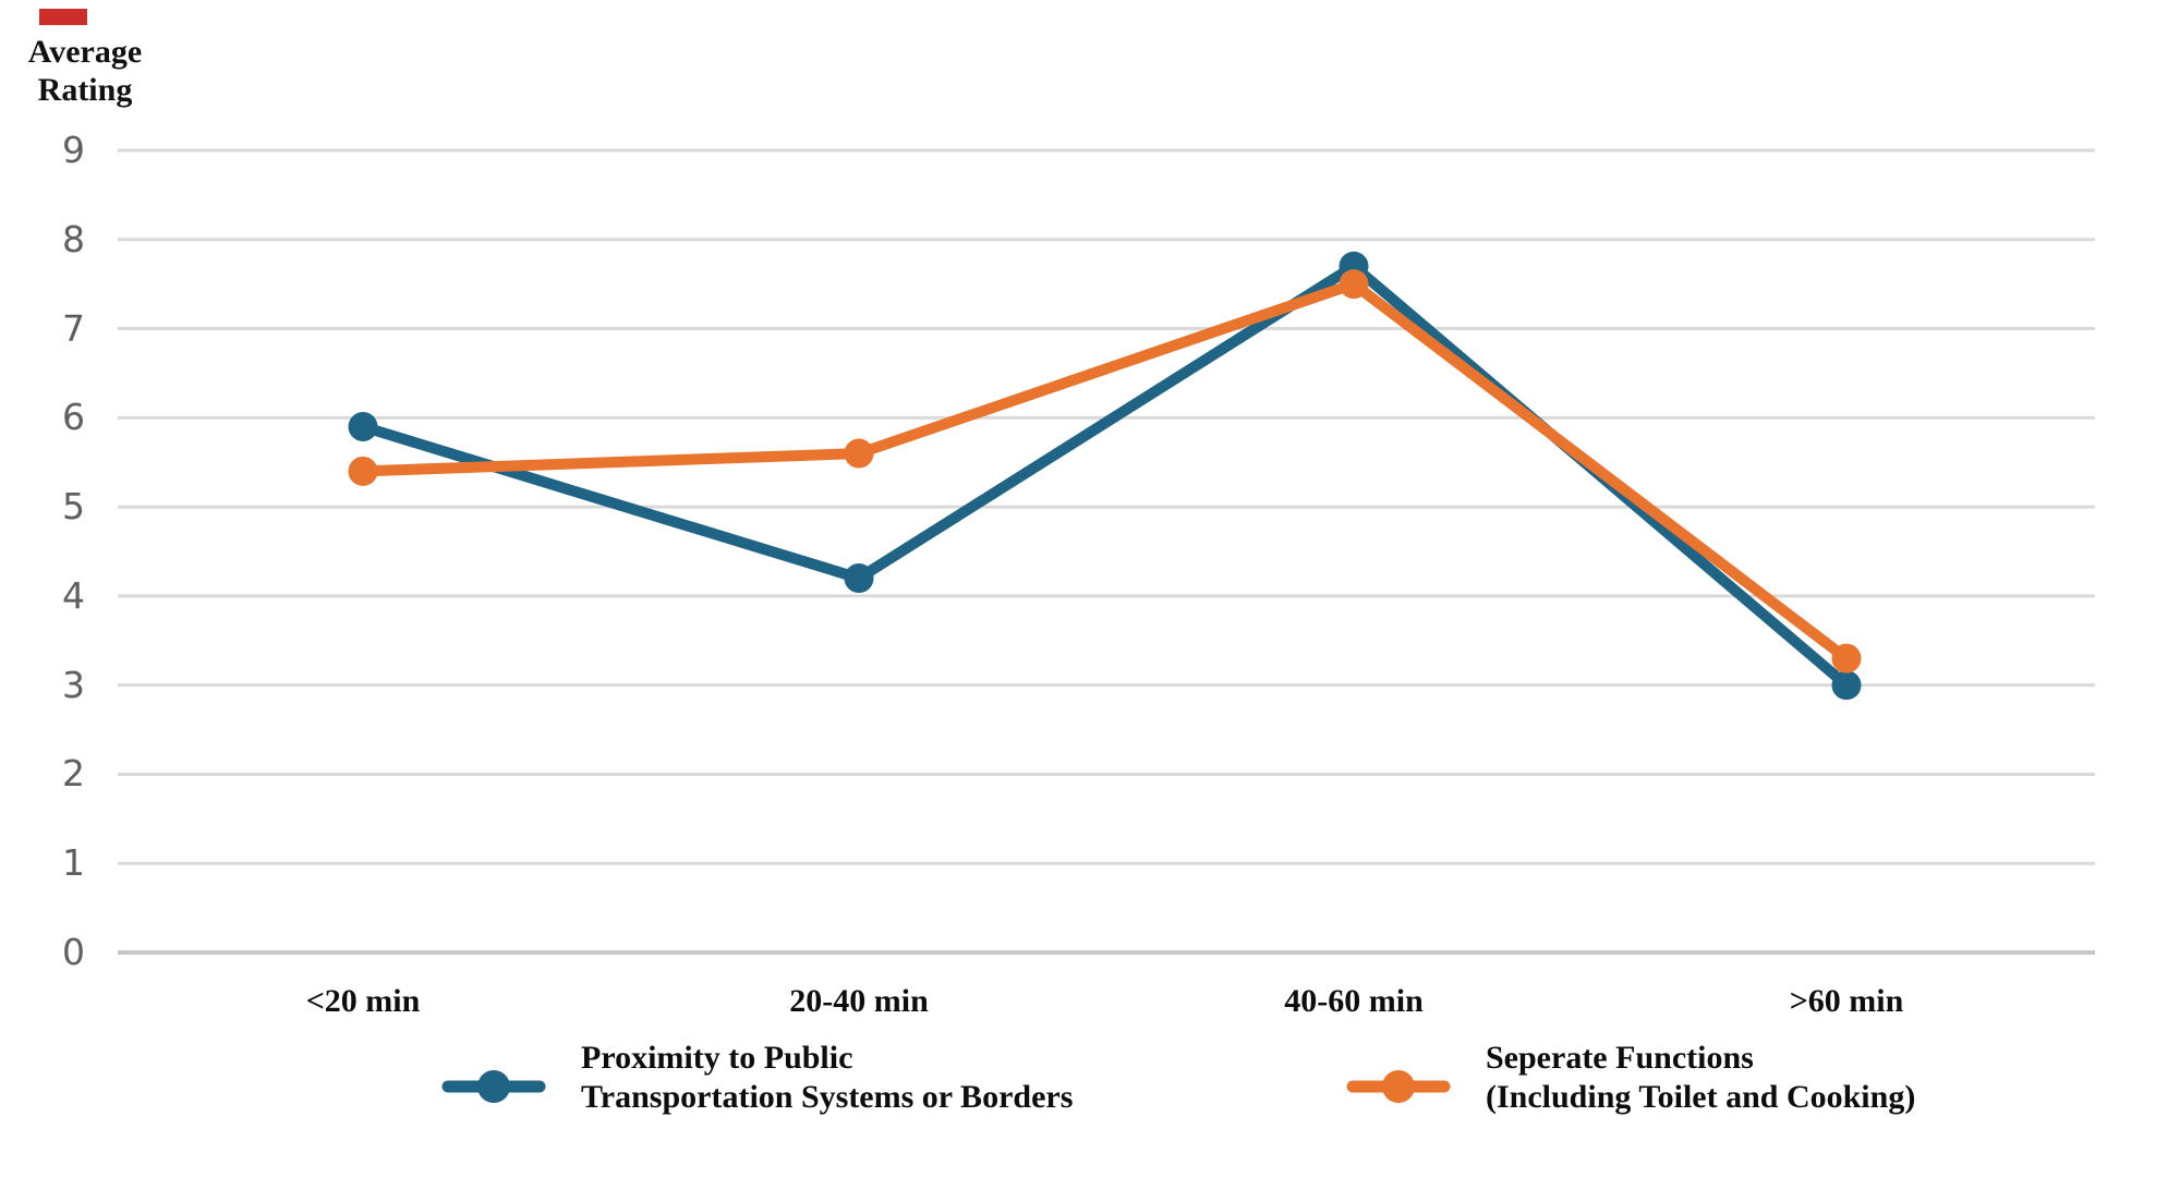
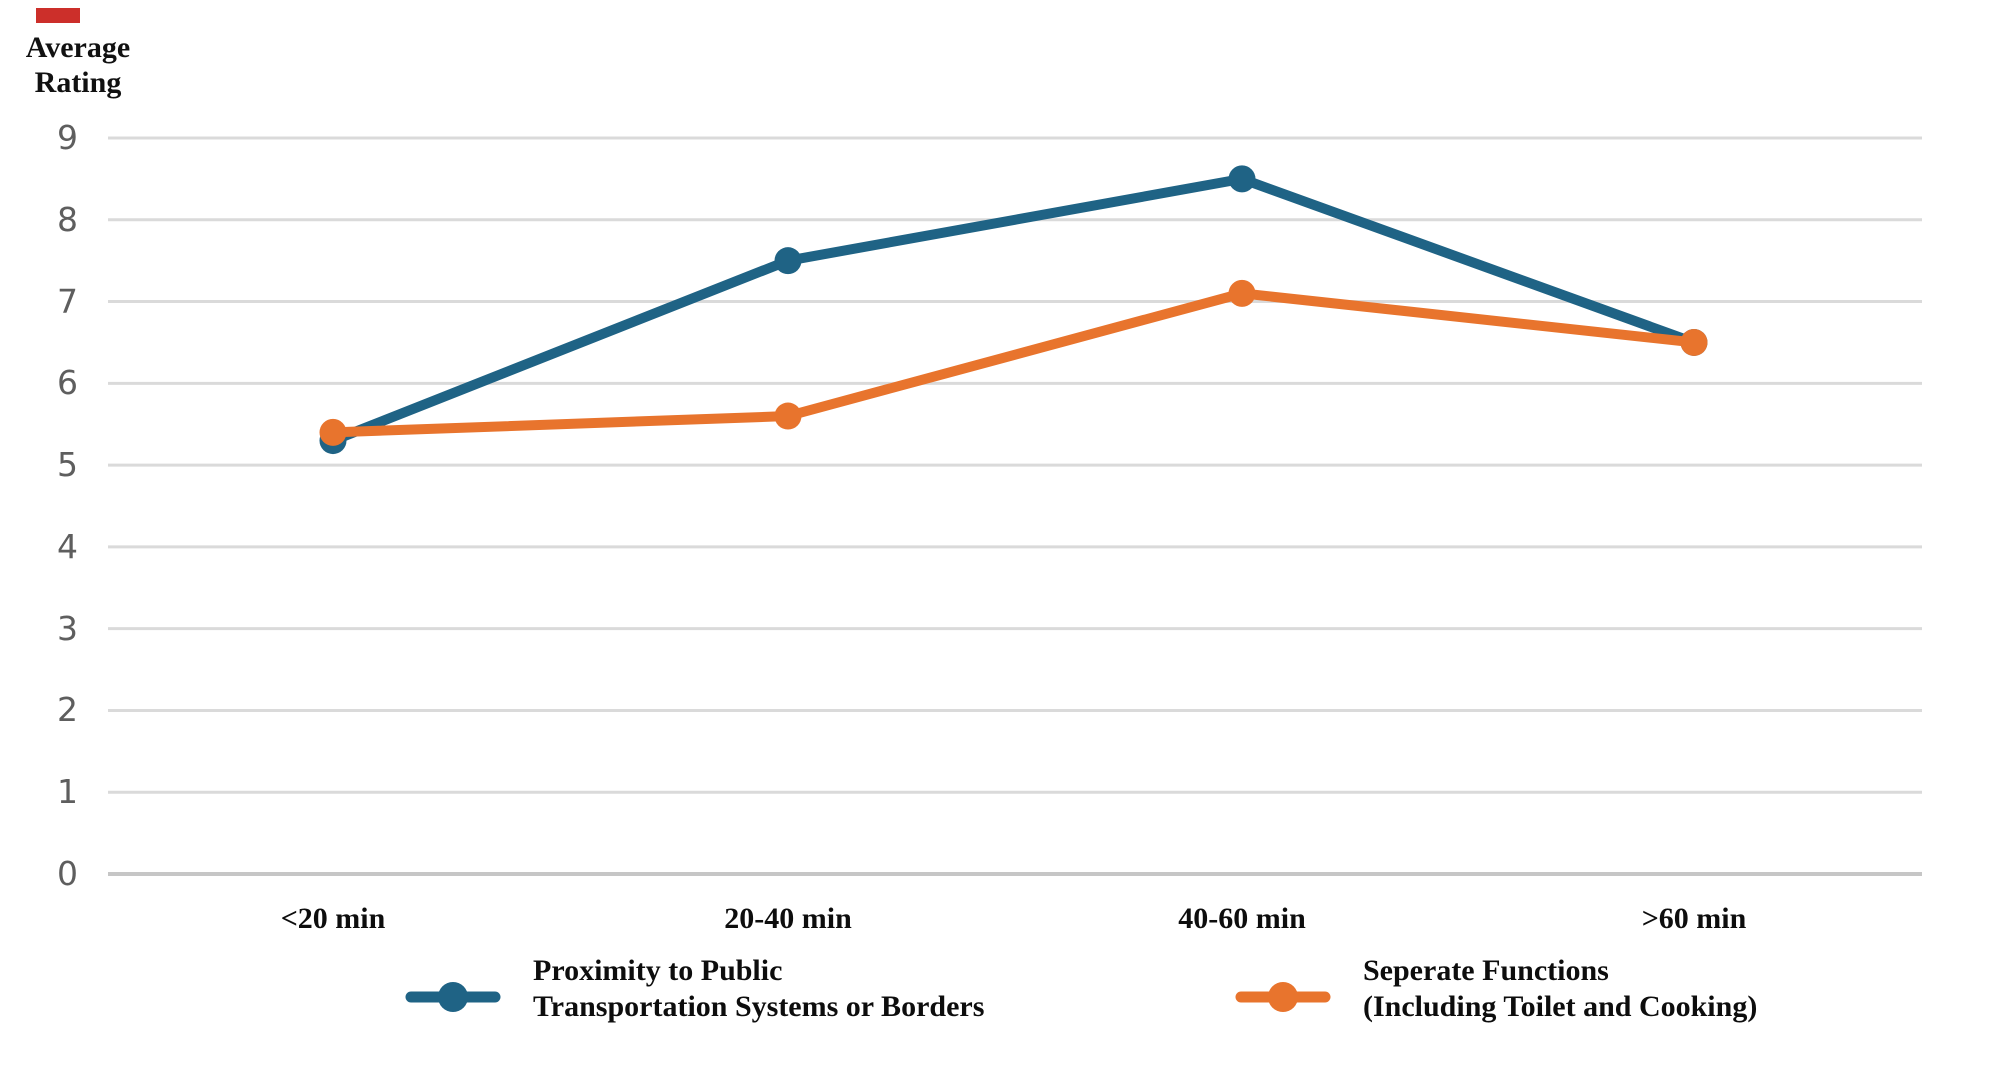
Proximity to Public Transportation Systems or Borders/<20 min: 5.9 -> 5.3
Proximity to Public Transportation Systems or Borders/20-40 min: 4.2 -> 7.5
Proximity to Public Transportation Systems or Borders/40-60 min: 7.7 -> 8.5
Seperate Functions (Including Toilet and Cooking)/40-60 min: 7.5 -> 7.1
Proximity to Public Transportation Systems or Borders/>60 min: 3.0 -> 6.5
Seperate Functions (Including Toilet and Cooking)/>60 min: 3.3 -> 6.5
